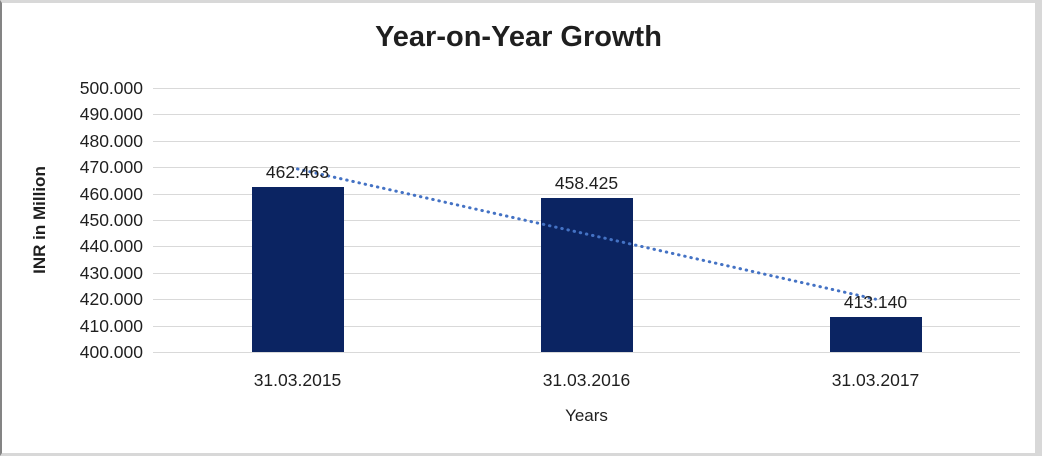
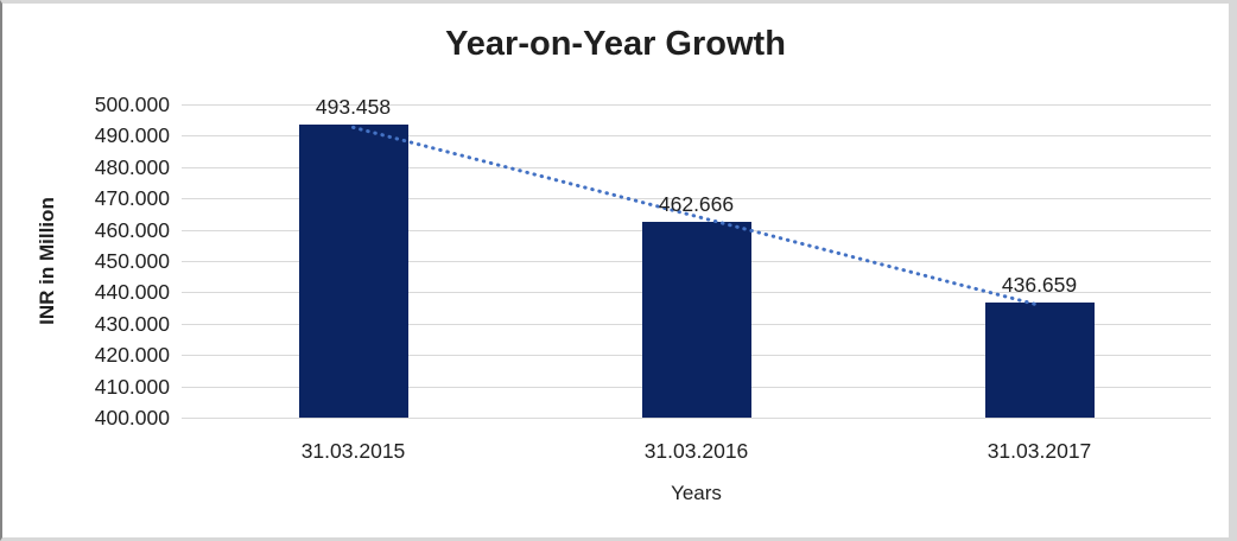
31.03.2015: 462.463 -> 493.458
31.03.2016: 458.425 -> 462.666
31.03.2017: 413.140 -> 436.659
